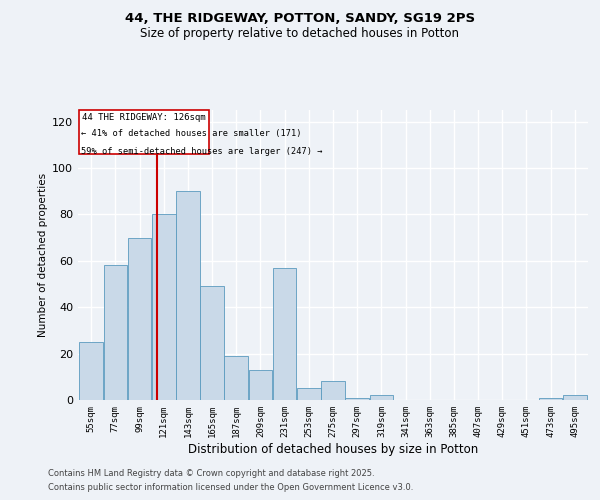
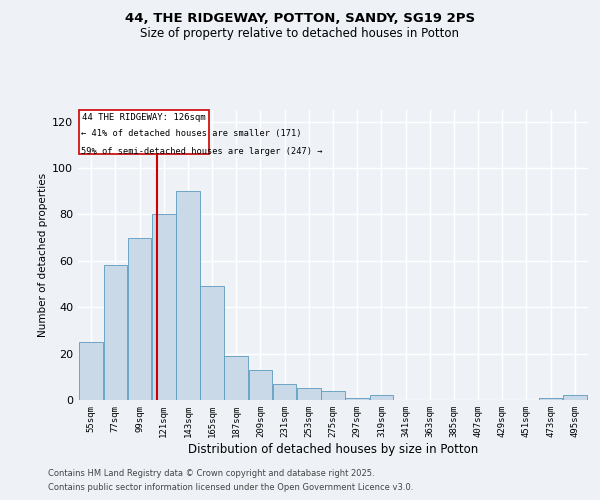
231sqm: 57 -> 7
275sqm: 8 -> 4
